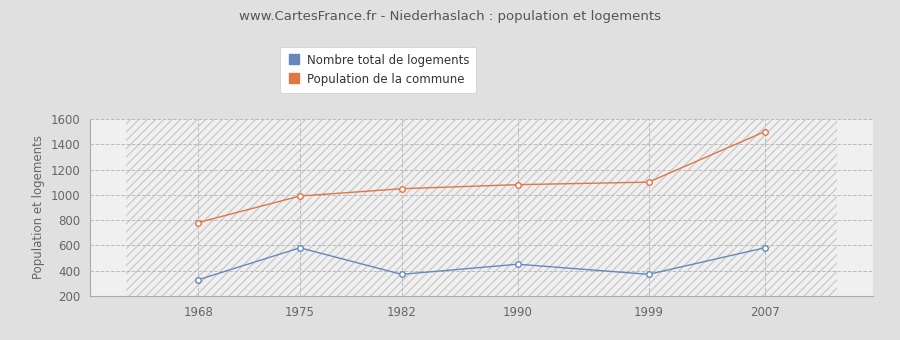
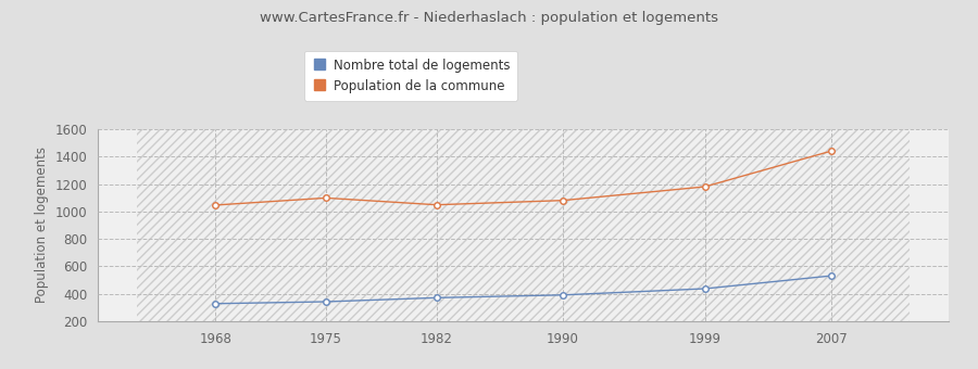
Population de la commune/1968: 780 -> 1050
Nombre total de logements/1975: 580 -> 340
Population de la commune/1975: 990 -> 1100
Nombre total de logements/1990: 450 -> 390
Nombre total de logements/1999: 370 -> 440
Population de la commune/1999: 1100 -> 1180
Nombre total de logements/2007: 580 -> 530
Population de la commune/2007: 1500 -> 1440
